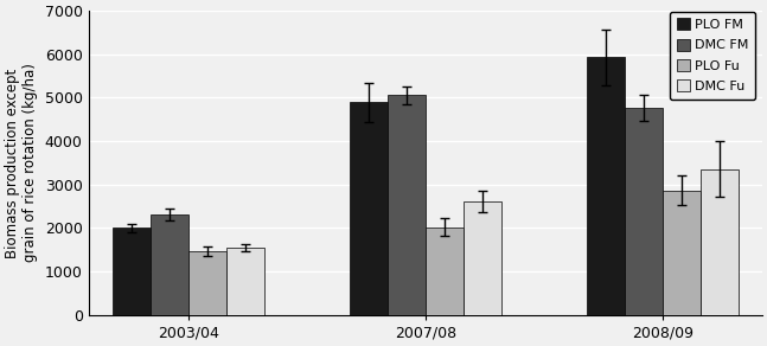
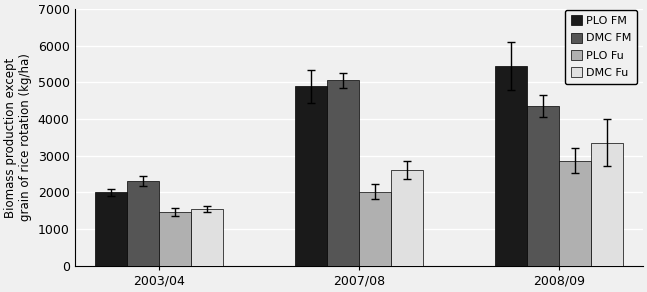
PLO FM/2008/09: 5930 -> 5450
DMC FM/2008/09: 4780 -> 4350
